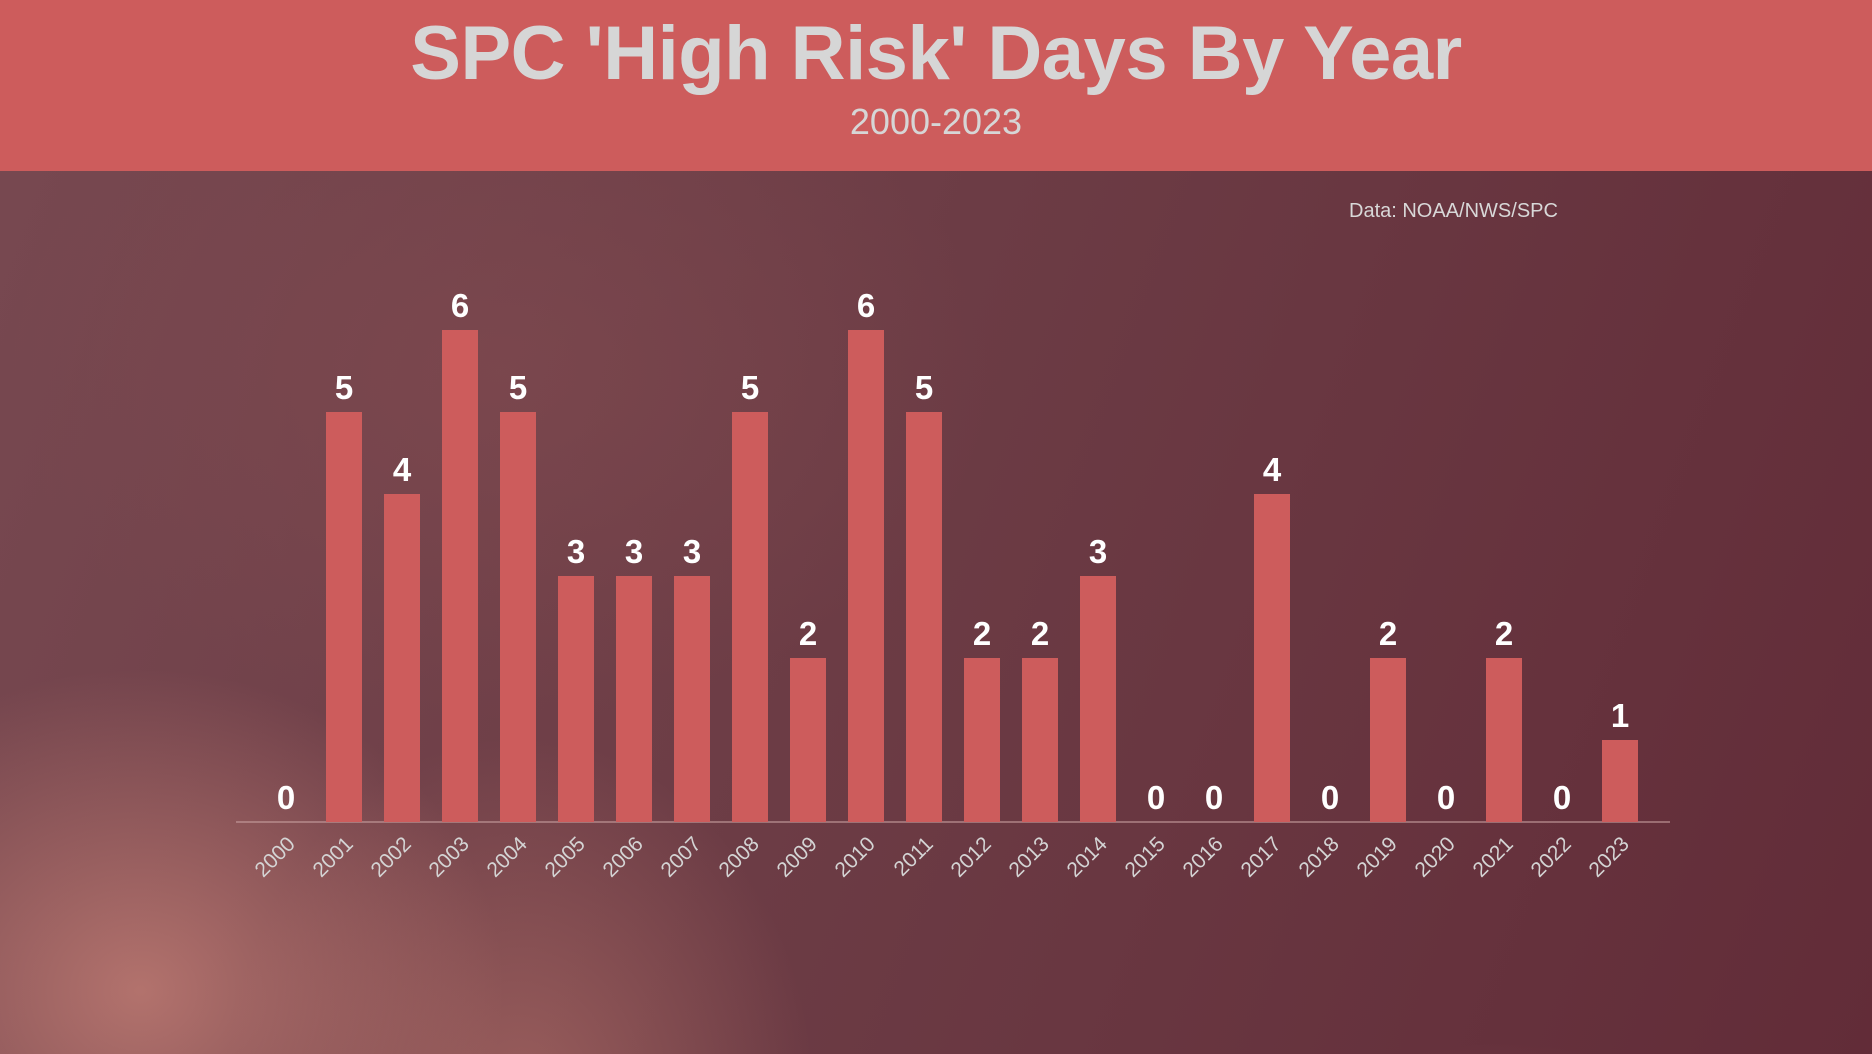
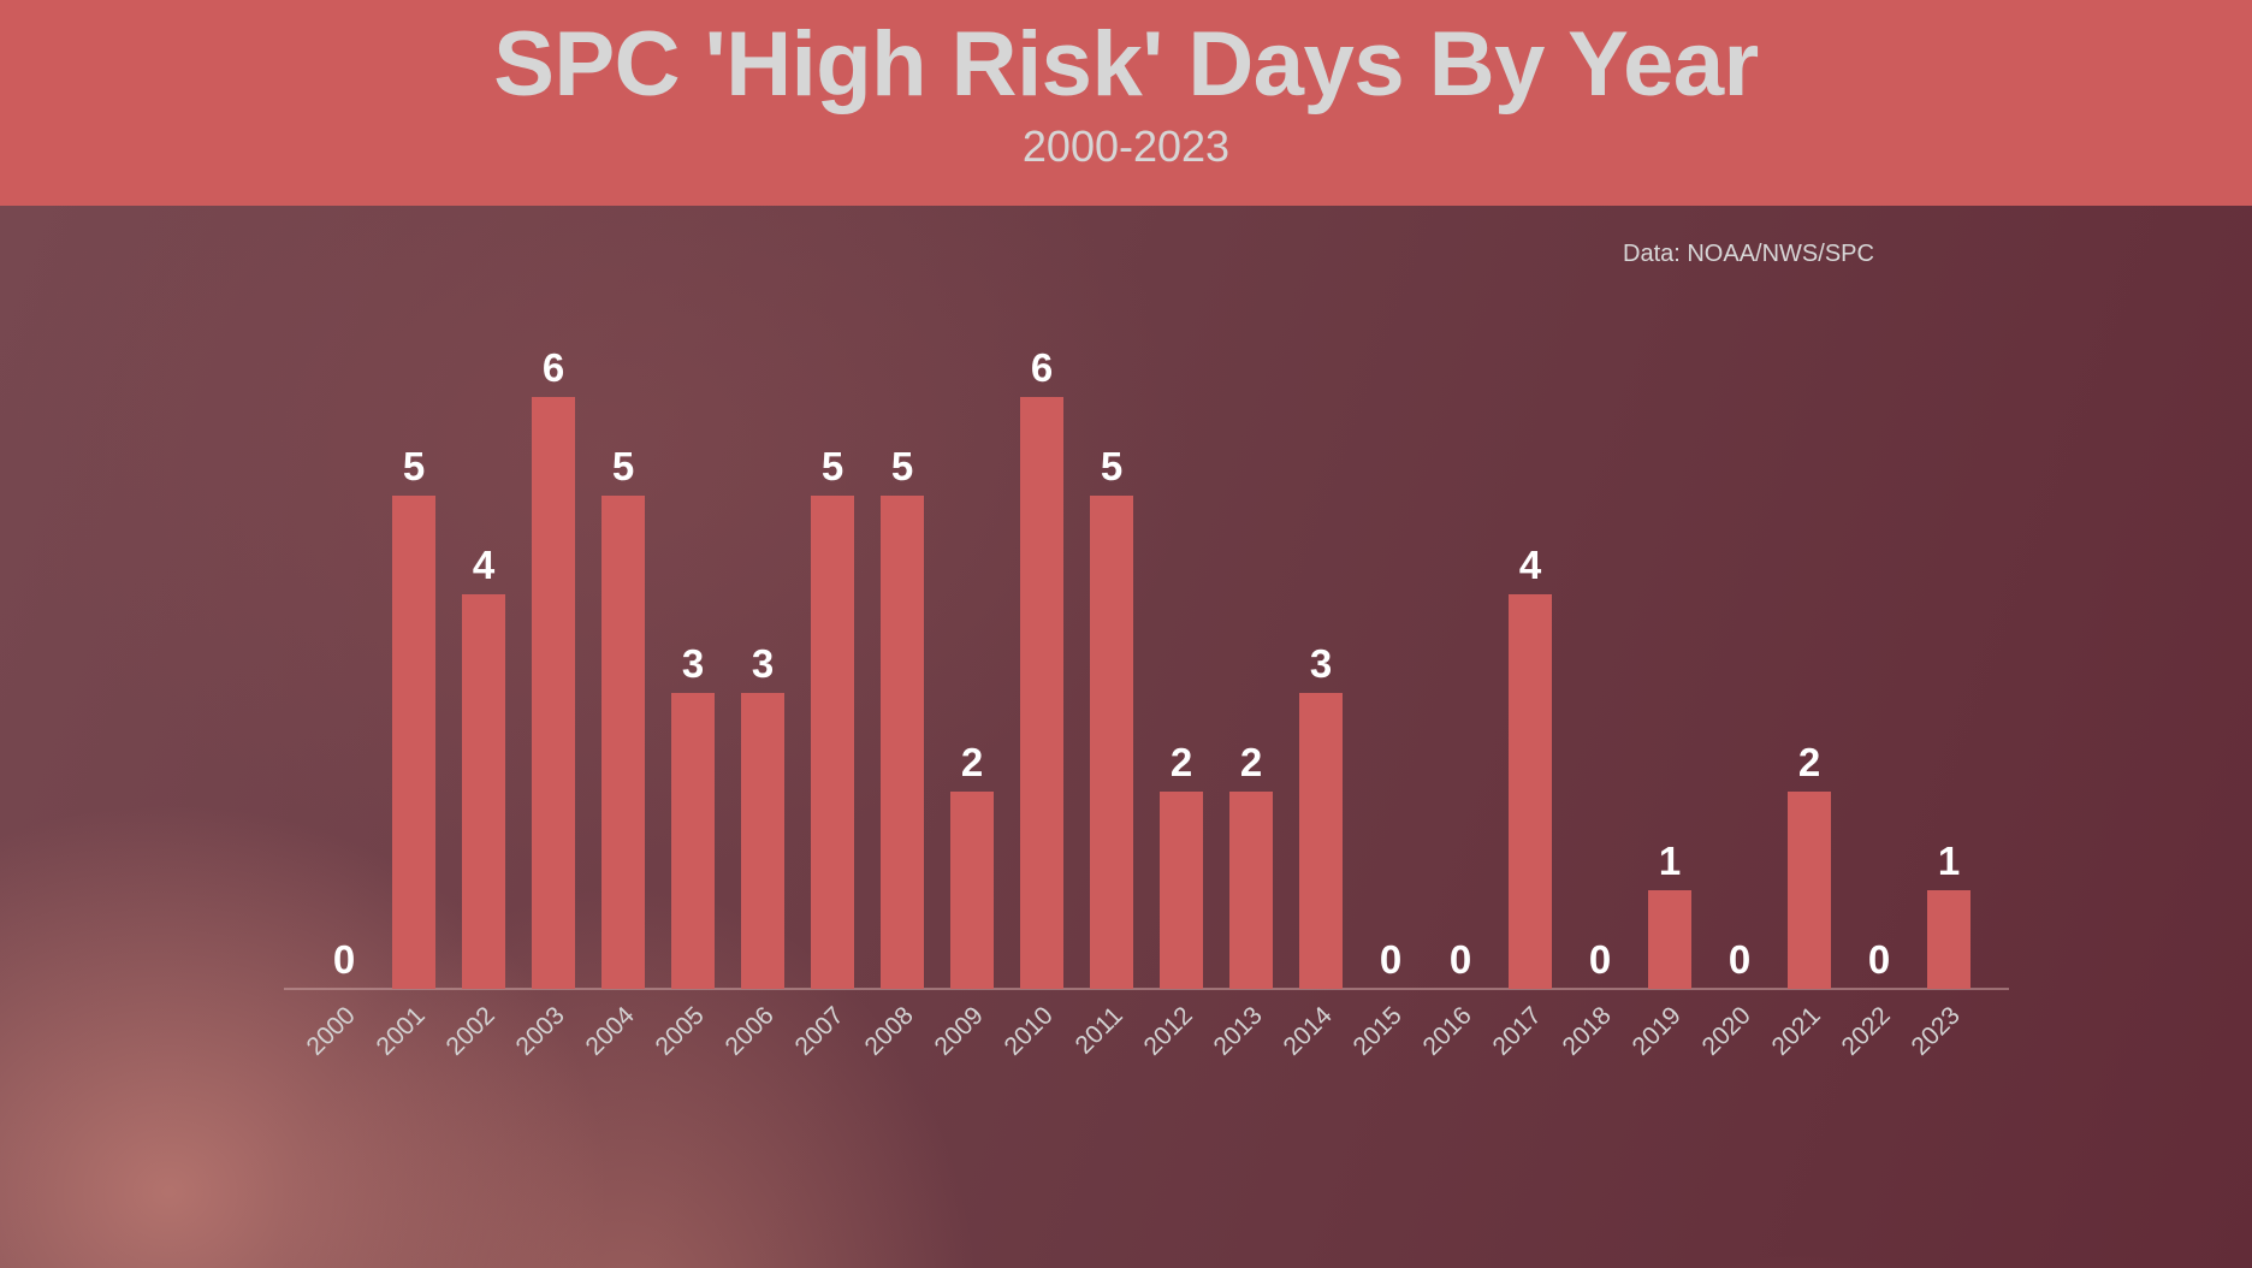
2007: 3 -> 5
2019: 2 -> 1
